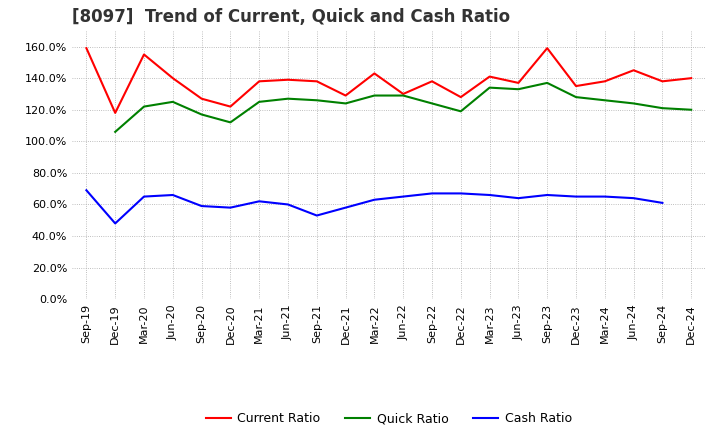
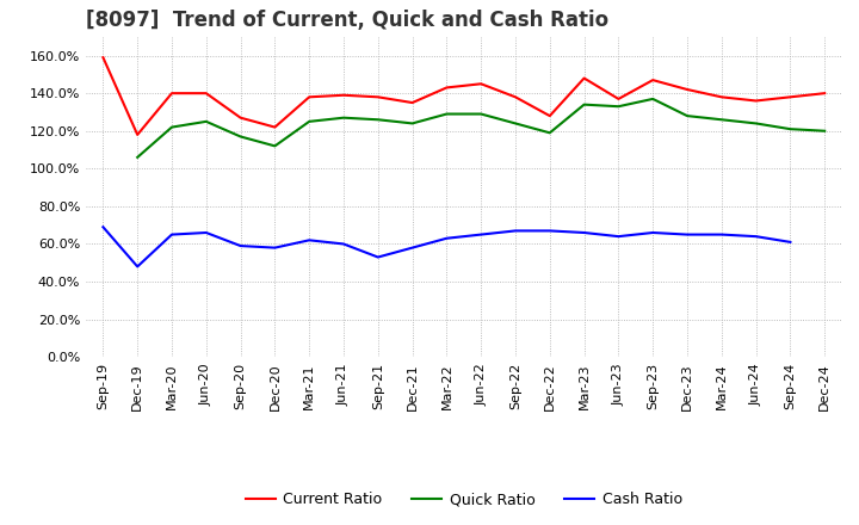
Current Ratio/Mar-20: 155% -> 140%
Current Ratio/Dec-21: 129% -> 135%
Current Ratio/Jun-22: 130% -> 145%
Current Ratio/Mar-23: 141% -> 148%
Current Ratio/Sep-23: 159% -> 147%
Current Ratio/Dec-23: 135% -> 142%
Current Ratio/Jun-24: 145% -> 136%
